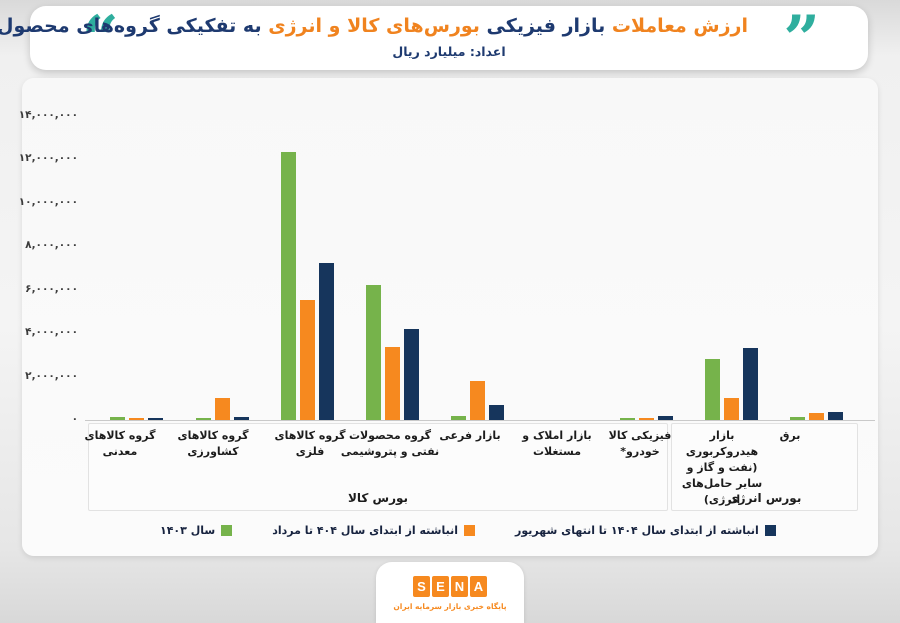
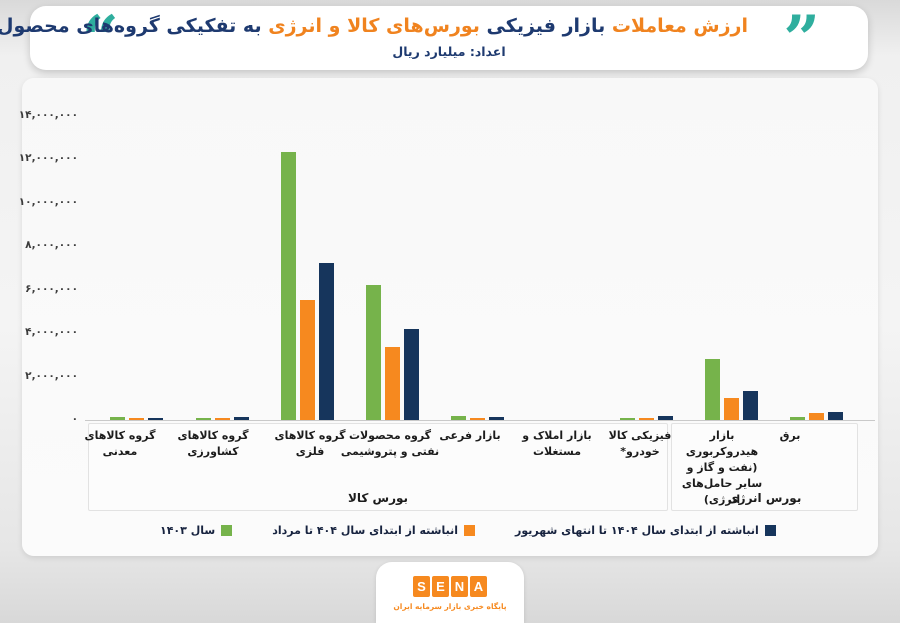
انباشته از ابتدای سال ۴۰۴ تا مرداد/گروه کالاهای کشاورزی: 1000000 -> 100000
انباشته از ابتدای سال ۴۰۴ تا مرداد/بازار فرعی: 1800000 -> 100000
انباشته از ابتدای سال ۱۴۰۴ تا انتهای شهریور/بازار فرعی: 700000 -> 100000
انباشته از ابتدای سال ۱۴۰۴ تا انتهای شهریور/بازار هیدروکربوری (نفت و گاز و سایر حامل‌های انرژی): 3300000 -> 1400000
